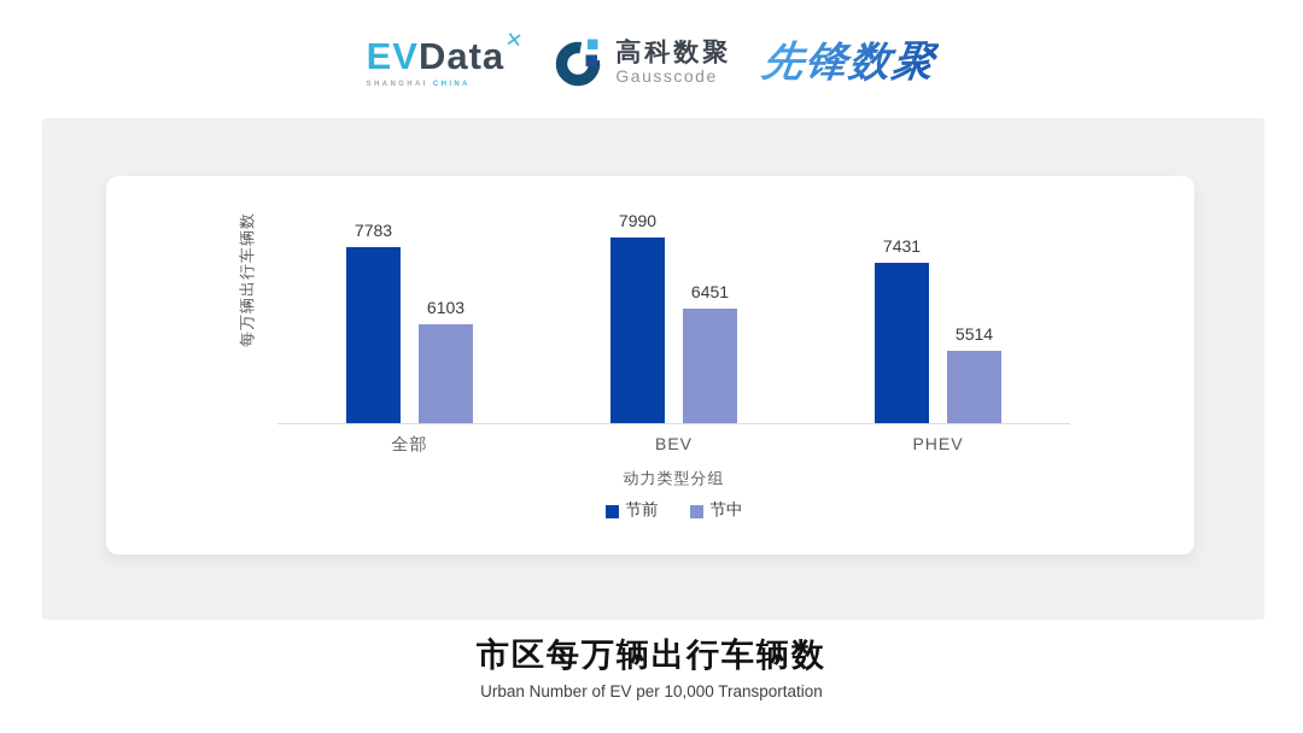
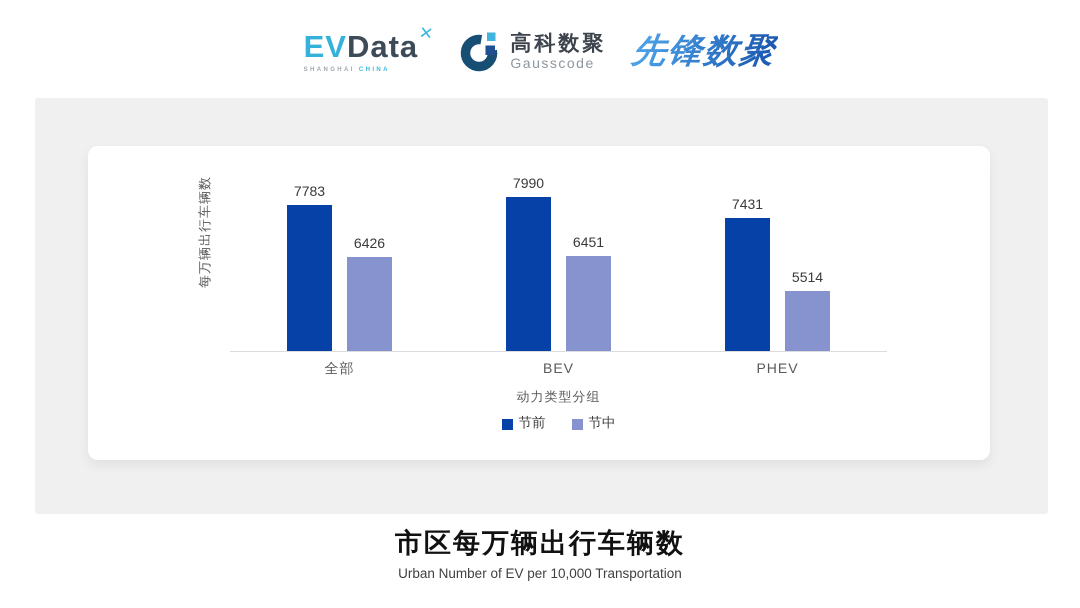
节中/全部: 6103 -> 6426
